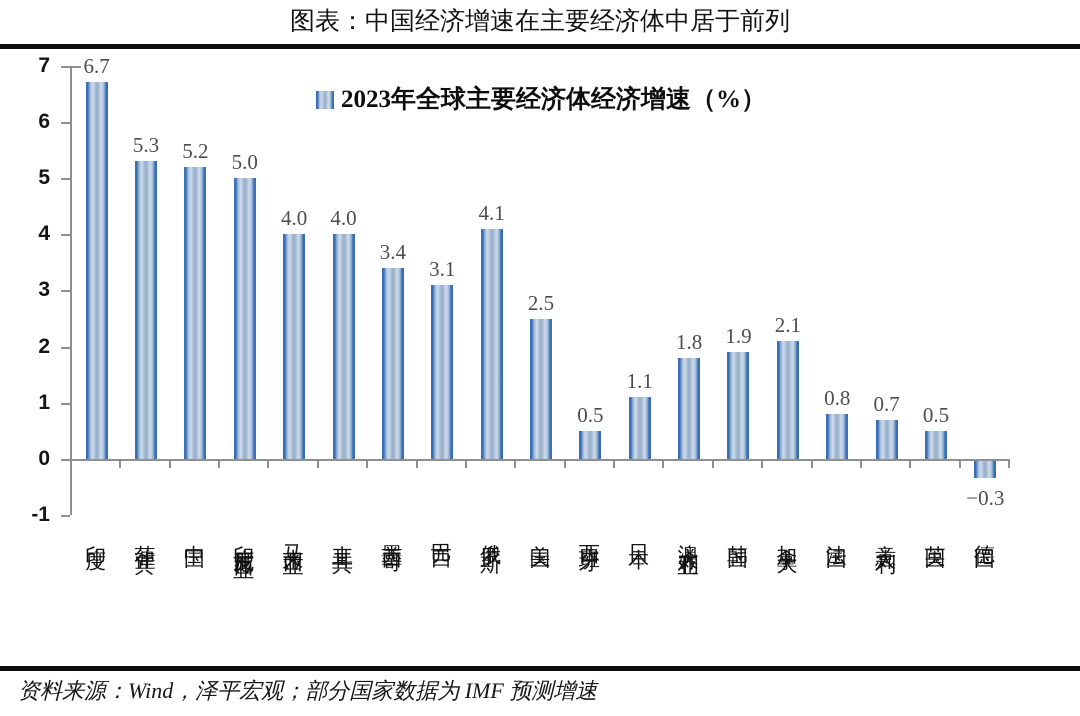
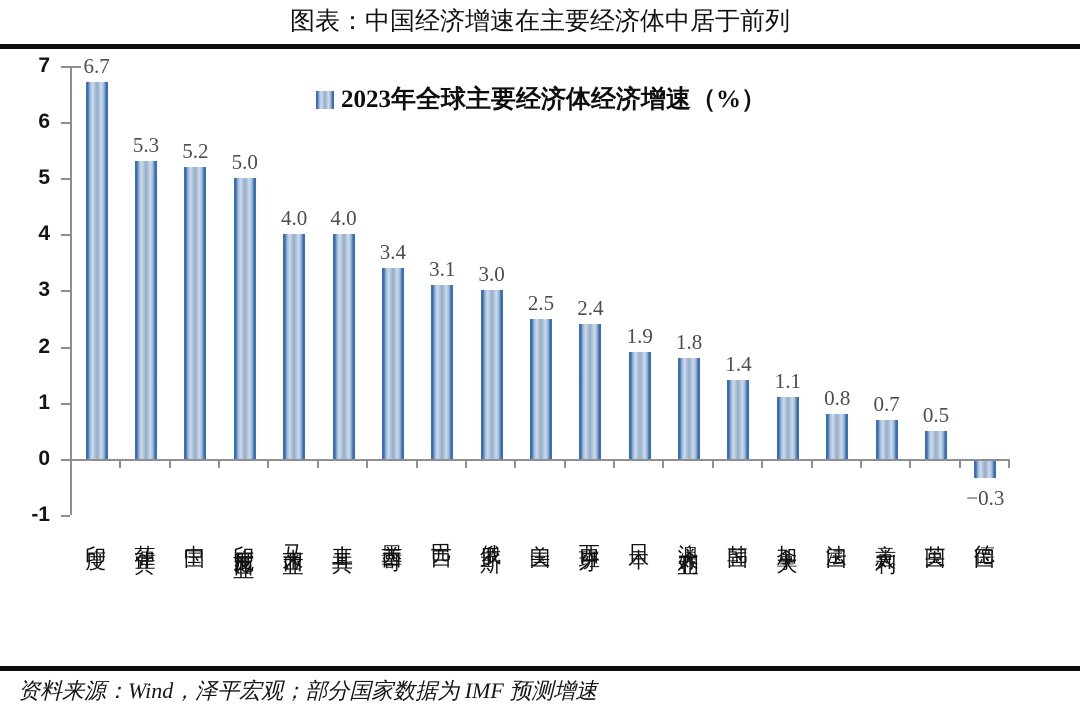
俄罗斯: 4.1 -> 3.0
西班牙: 0.5 -> 2.4
日本: 1.1 -> 1.9
韩国: 1.9 -> 1.4
加拿大: 2.1 -> 1.1
